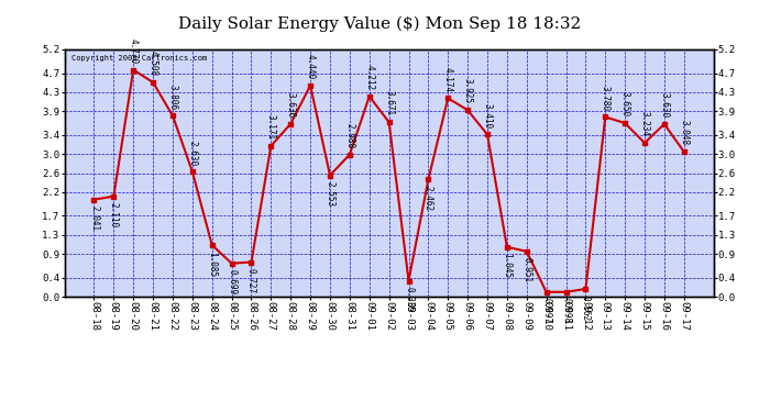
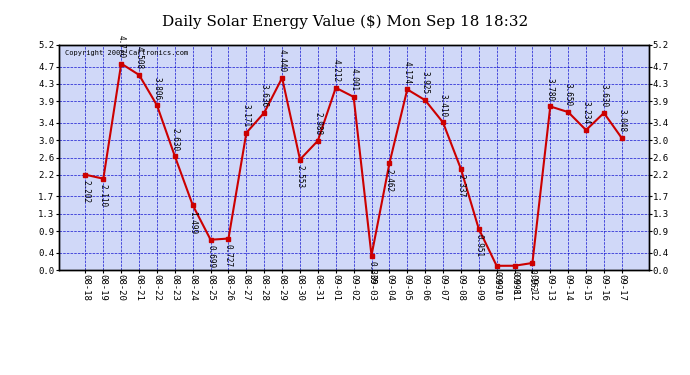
08-18: 2.041 -> 2.202
08-24: 1.085 -> 1.499
09-02: 3.671 -> 4.001
09-08: 1.045 -> 2.337
